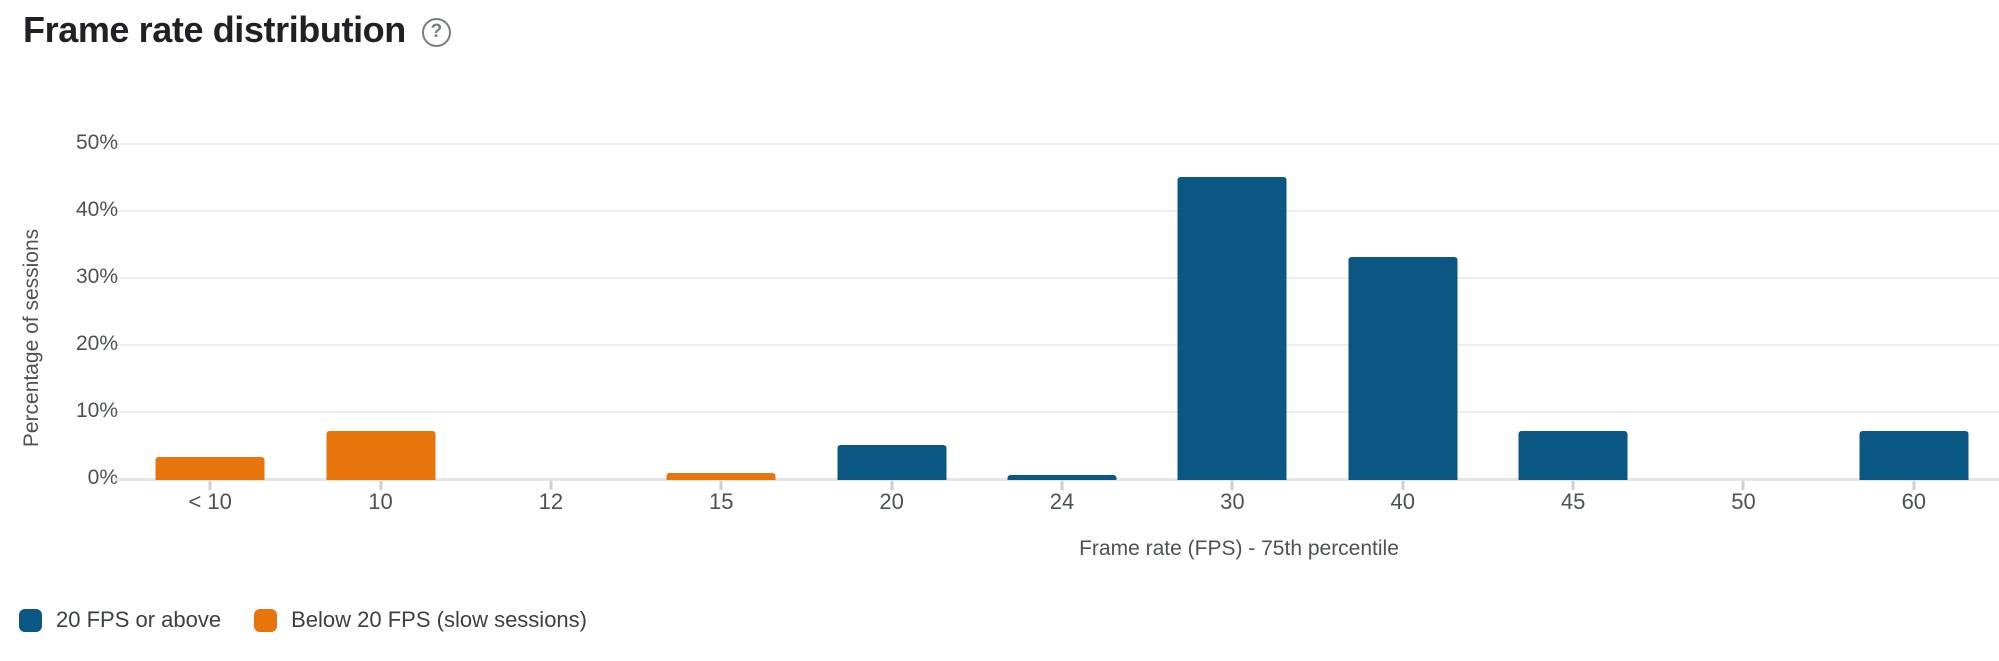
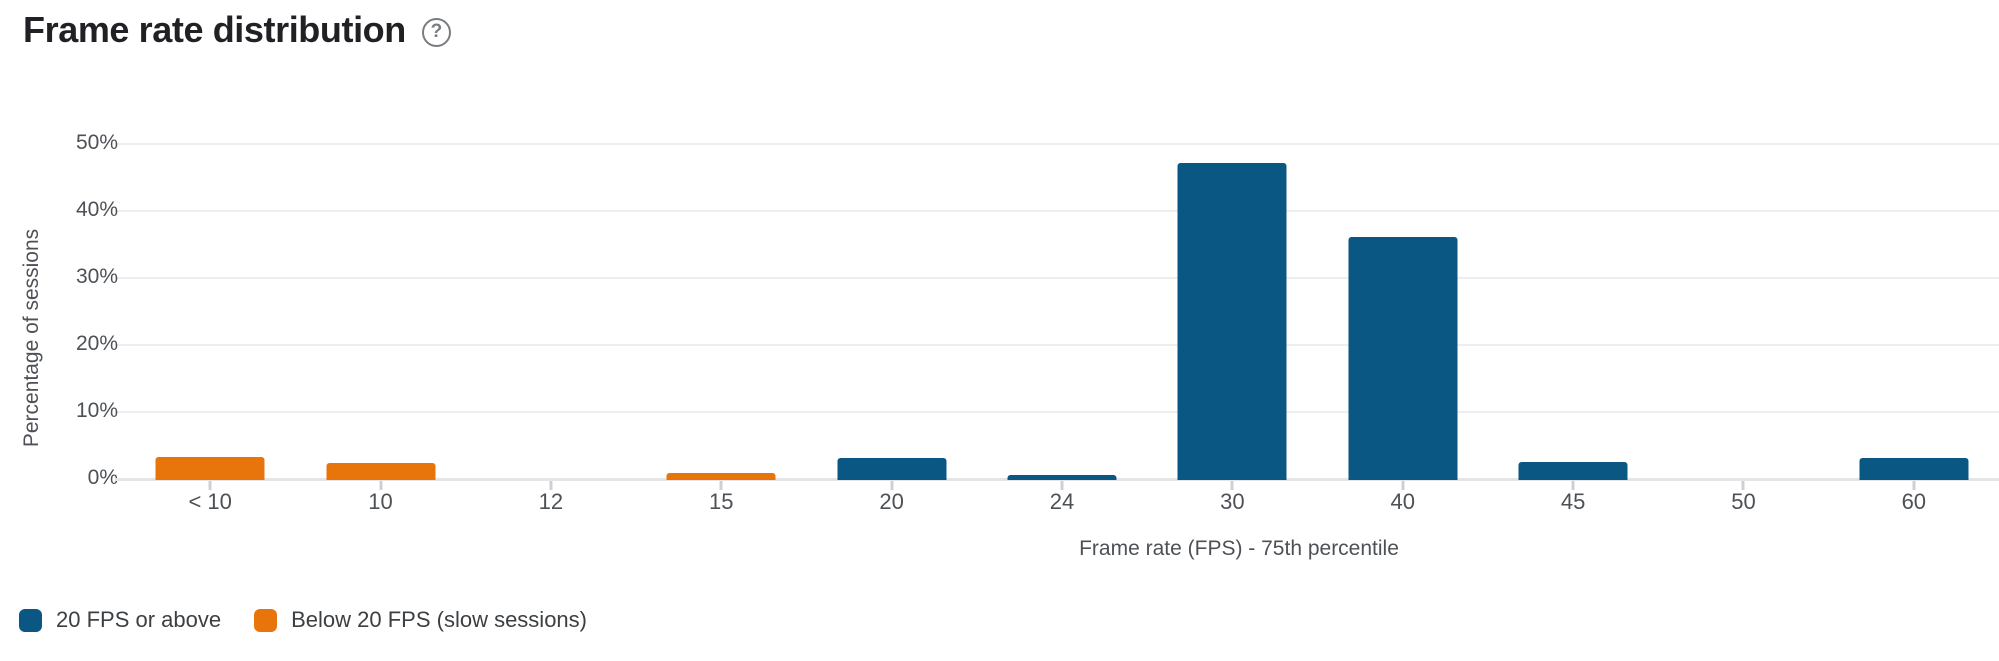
Below 20 FPS (slow sessions)/10: 7% -> 2%
20 FPS or above/20: 5% -> 3%
20 FPS or above/30: 45% -> 47%
20 FPS or above/40: 33% -> 36%
20 FPS or above/45: 7% -> 2%
20 FPS or above/60: 7% -> 3%
